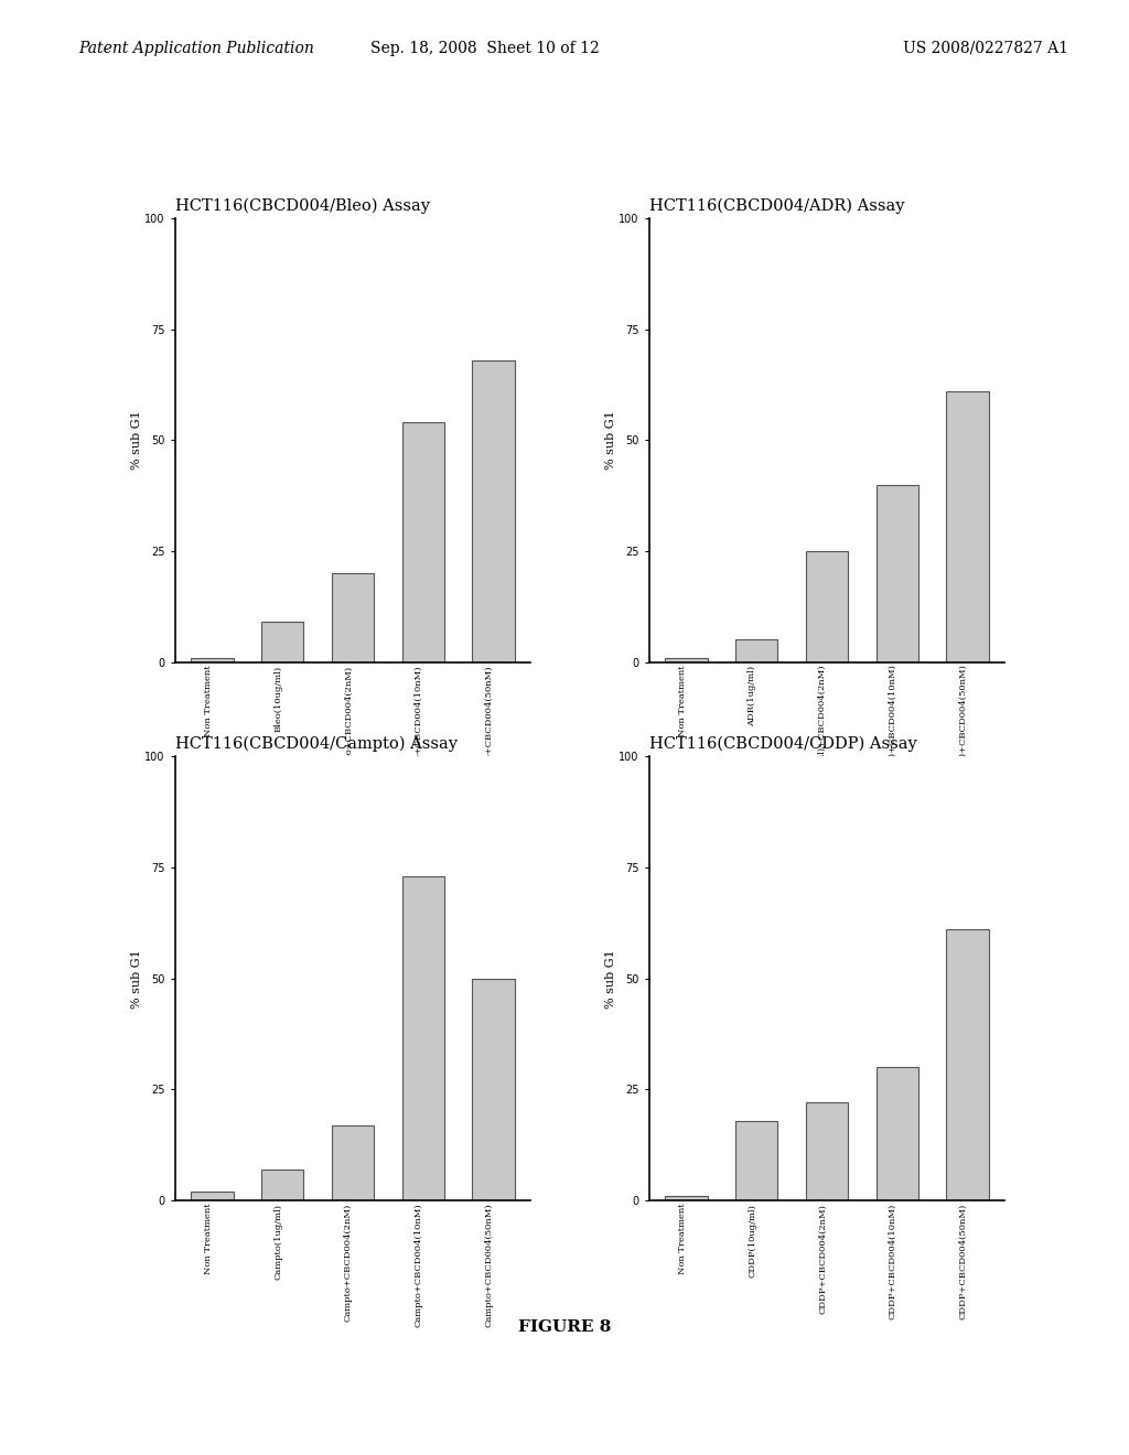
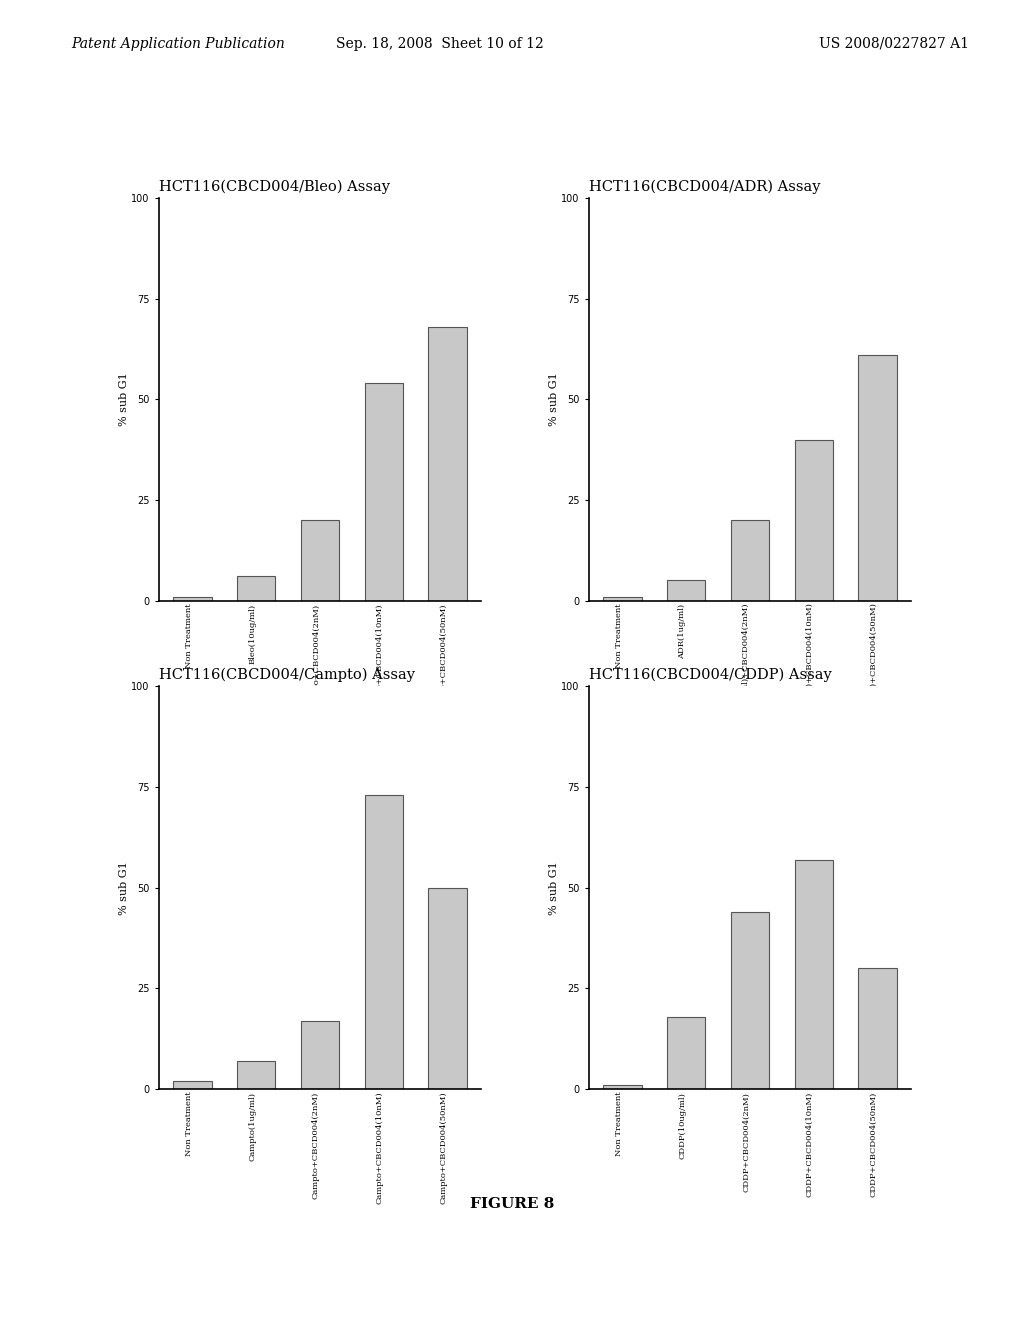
HCT116(CBCD004/Bleo) Assay/Bleo(10ug/ml): 9 -> 6
HCT116(CBCD004/ADR) Assay/ADR(1ug/ml)+CBCD004(2nM): 25 -> 20
HCT116(CBCD004/CDDP) Assay/CDDP+CBCD004(2nM): 22 -> 44
HCT116(CBCD004/CDDP) Assay/CDDP+CBCD004(10nM): 30 -> 57
HCT116(CBCD004/CDDP) Assay/CDDP+CBCD004(50nM): 61 -> 30
